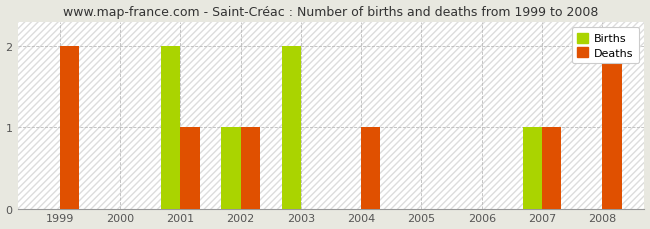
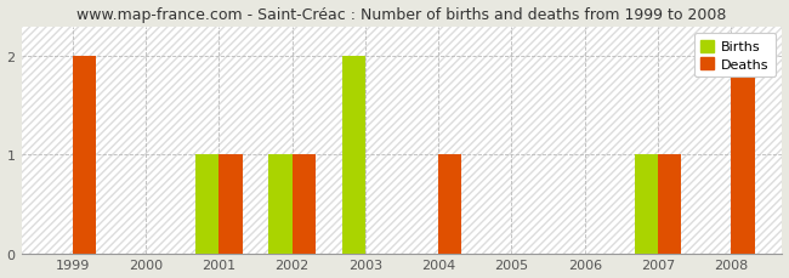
Births/2001: 2 -> 1
